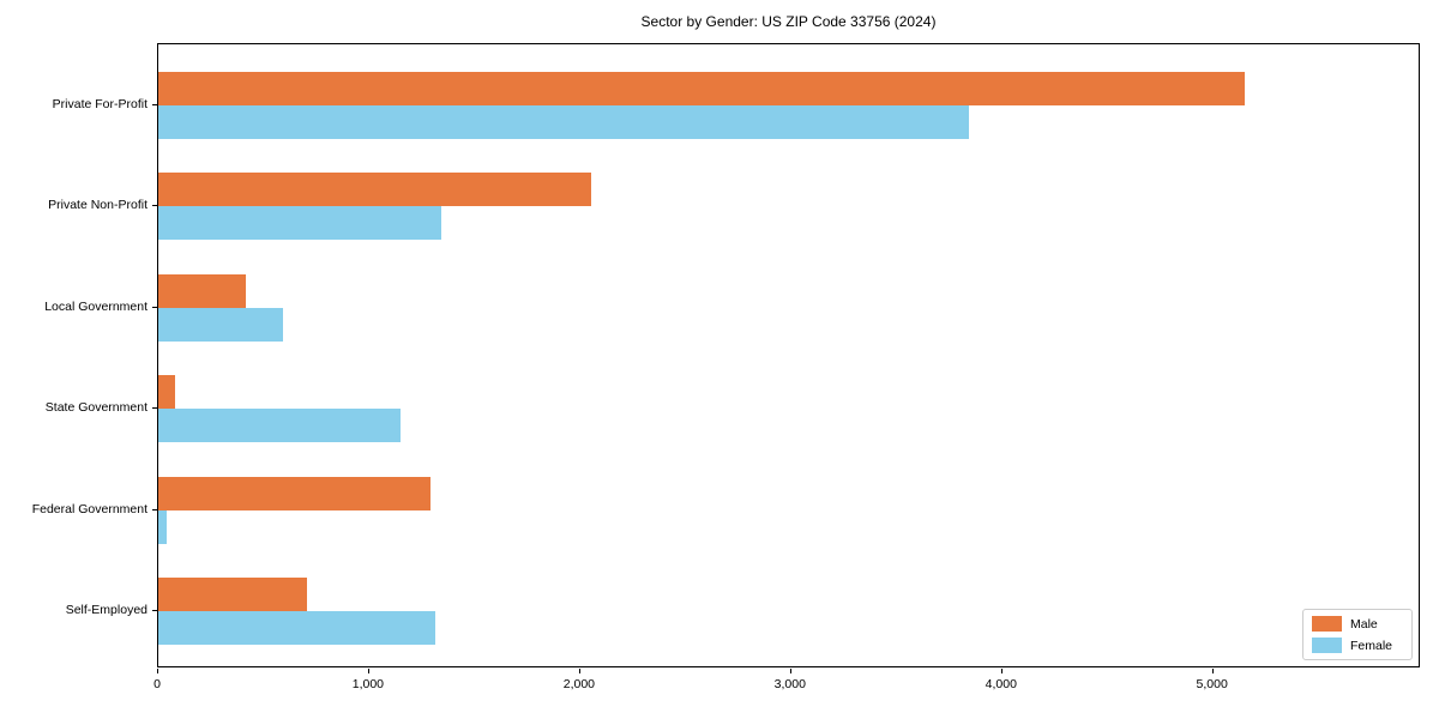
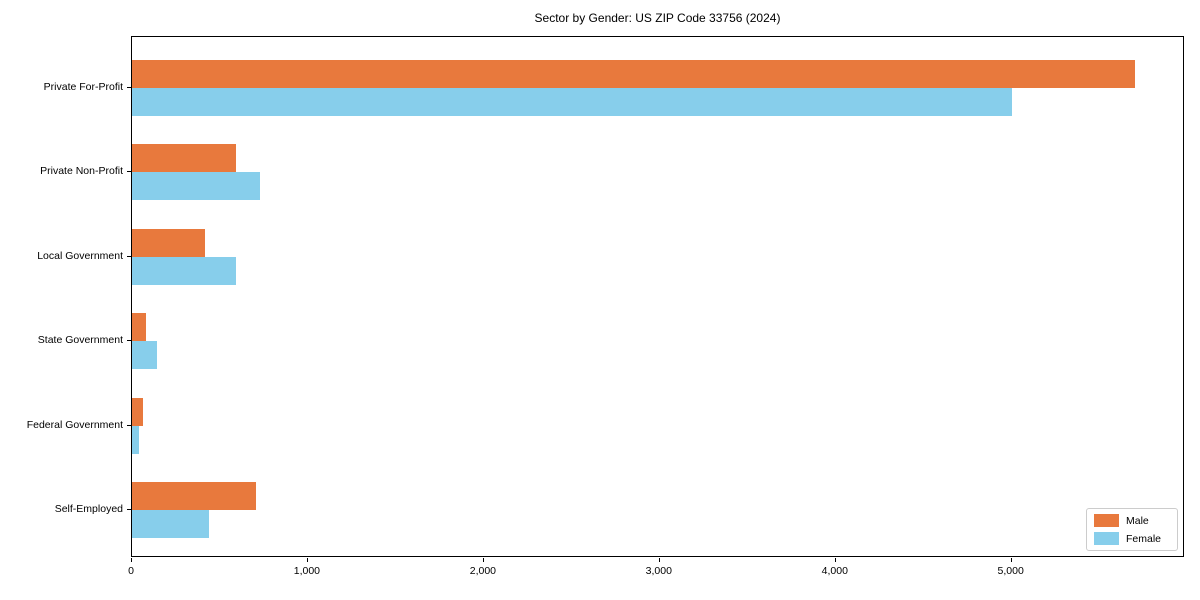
Male/Private For-Profit: 5150 -> 5700
Female/Private For-Profit: 3840 -> 5000
Male/Private Non-Profit: 2050 -> 590
Female/Private Non-Profit: 1340 -> 720
Female/State Government: 1150 -> 140
Male/Federal Government: 1290 -> 60
Female/Self-Employed: 1310 -> 440
